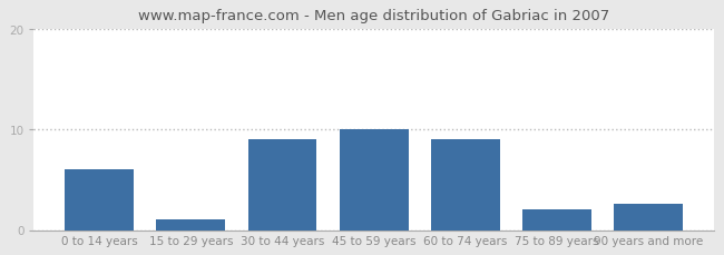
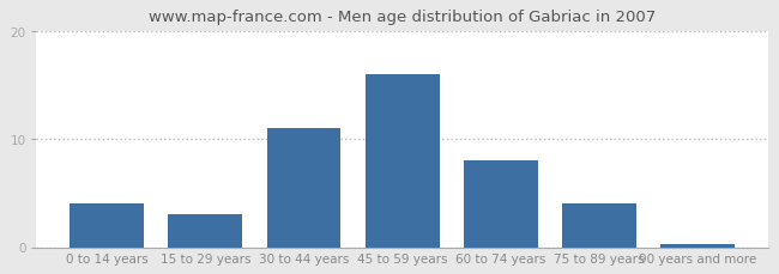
0 to 14 years: 6.0 -> 4.0
15 to 29 years: 1.0 -> 3.0
30 to 44 years: 9.0 -> 11.0
45 to 59 years: 10.0 -> 16.0
60 to 74 years: 9.0 -> 8.0
75 to 89 years: 2.0 -> 4.0
90 years and more: 2.6 -> 0.3
